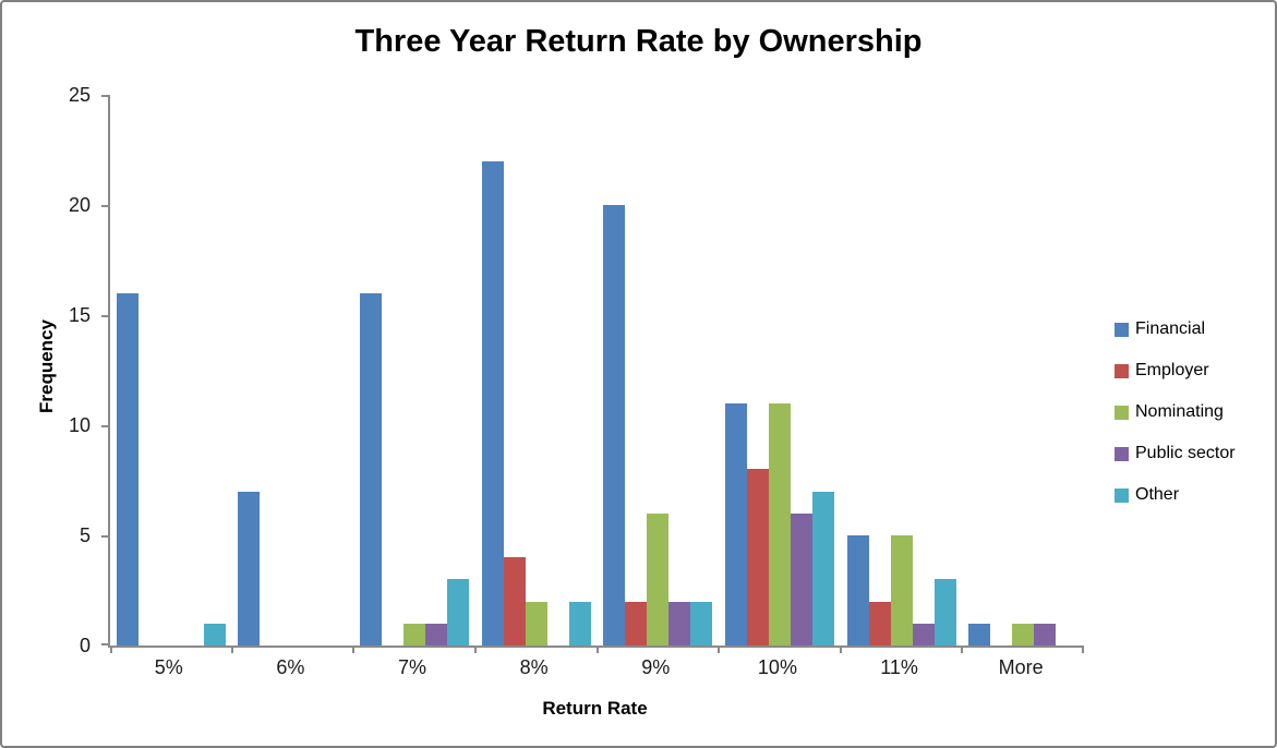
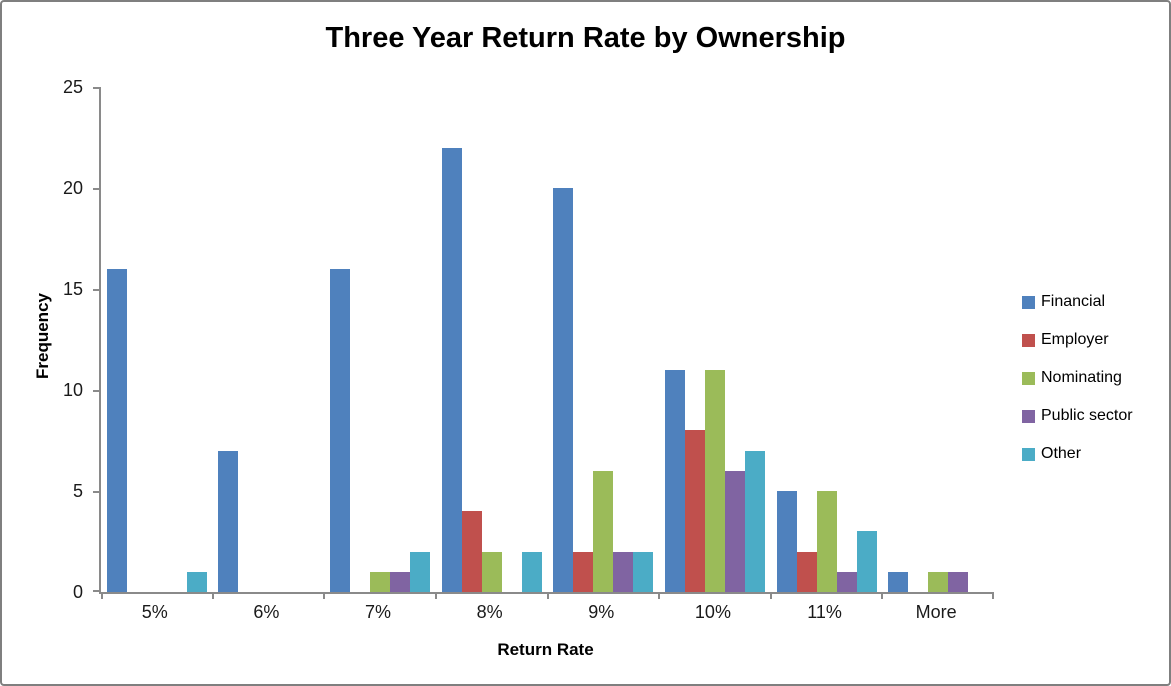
Other/7%: 3 -> 2
